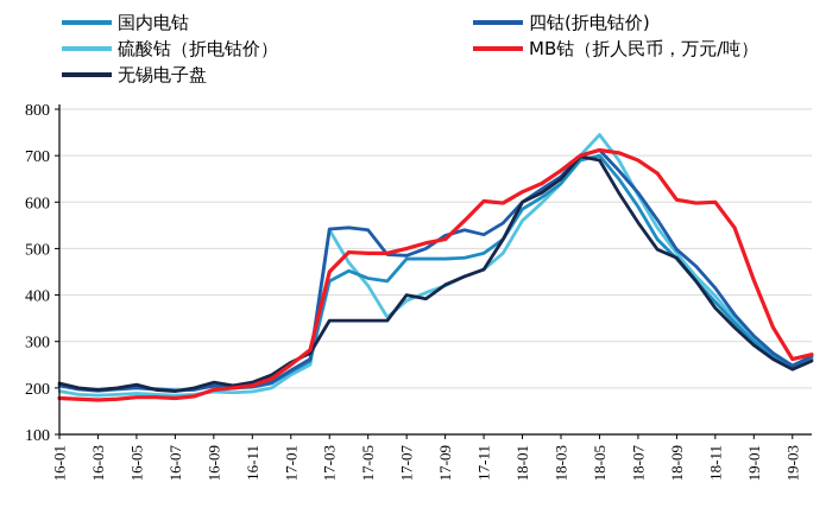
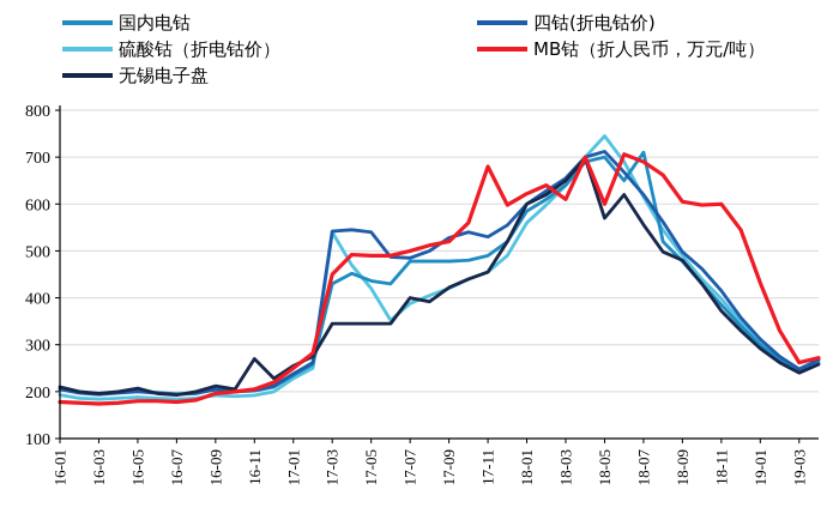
无锡电子盘/16-11: 210 -> 270
MB钴（折人民币，万元/吨）/17-11: 600 -> 680
MB钴（折人民币，万元/吨）/18-03: 670 -> 610
无锡电子盘/18-05: 690 -> 570
MB钴（折人民币，万元/吨）/18-05: 710 -> 600
国内电钴/18-07: 590 -> 710
